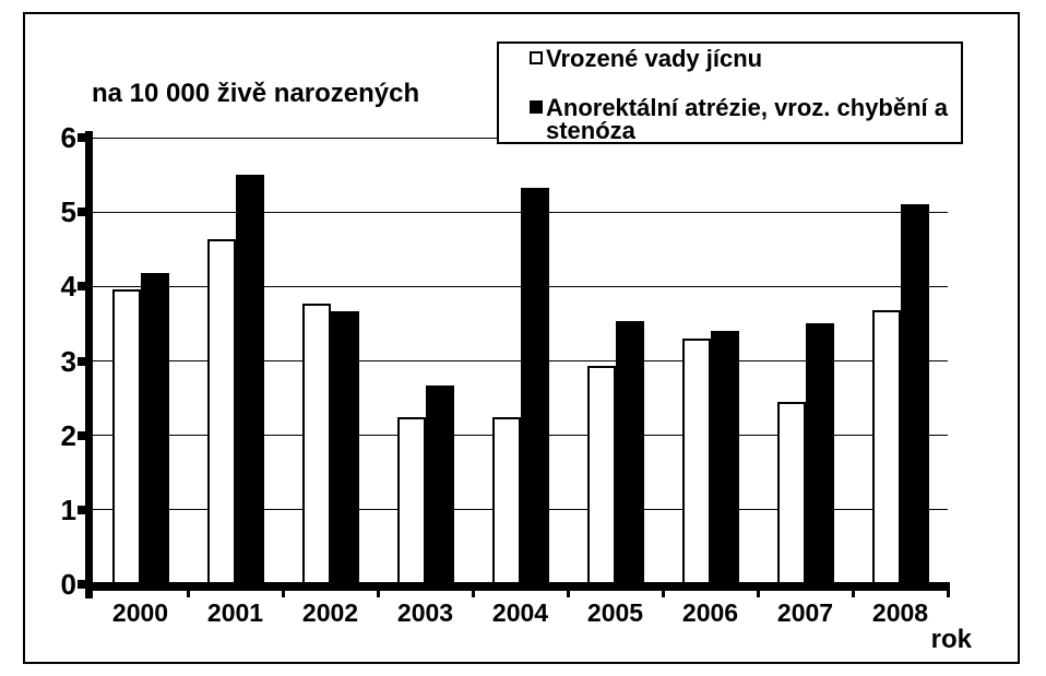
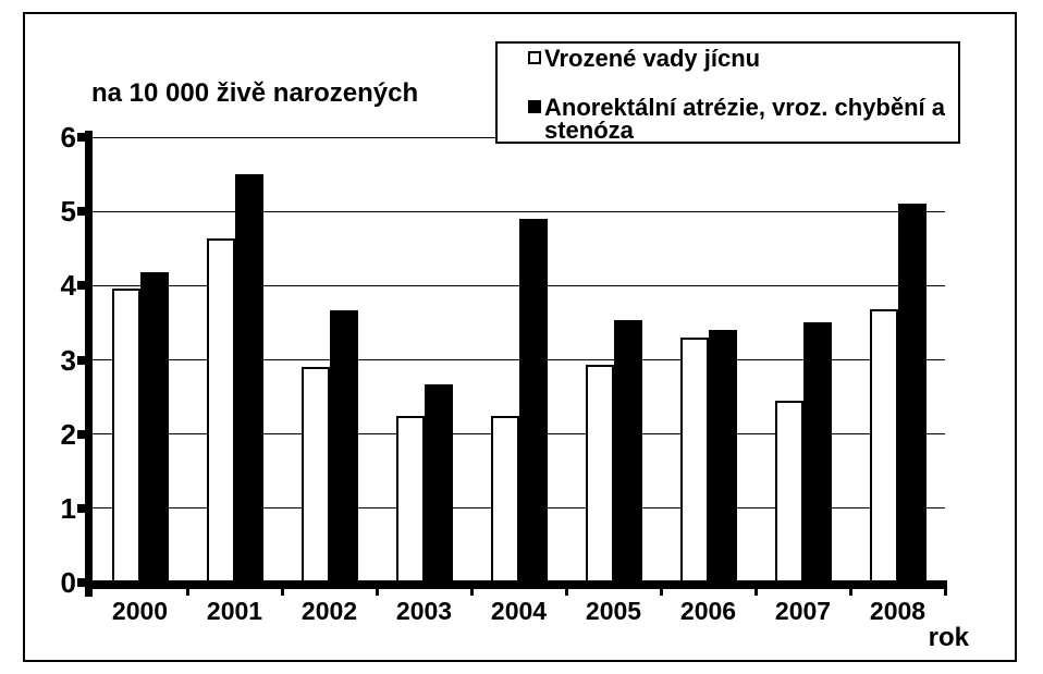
Vrozené vady jícnu/2002: 3.8 -> 2.9
Anorektální atrézie, vroz. chybění a stenóza/2004: 5.3 -> 4.9
